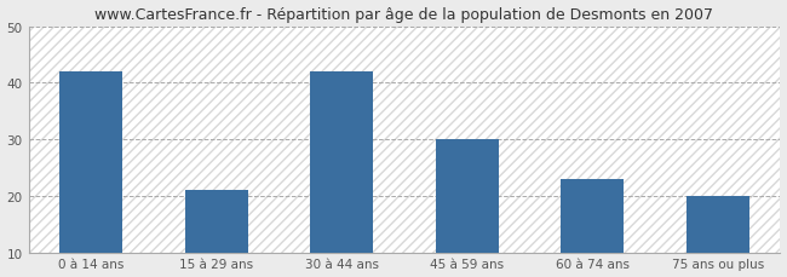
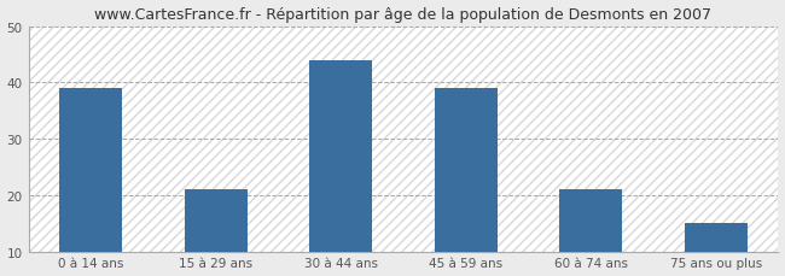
0 à 14 ans: 42 -> 39
30 à 44 ans: 42 -> 44
45 à 59 ans: 30 -> 39
60 à 74 ans: 23 -> 21
75 ans ou plus: 20 -> 15
